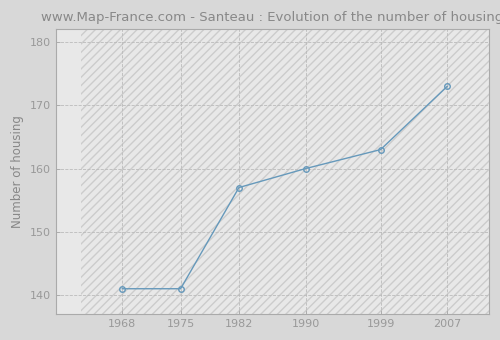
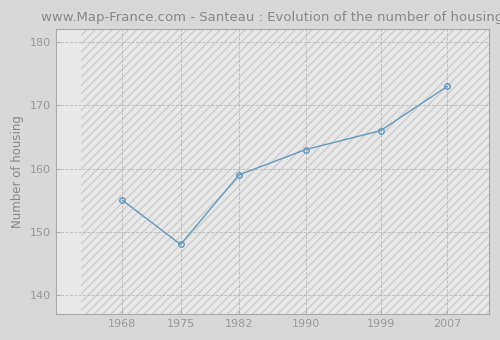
1968: 141 -> 155
1975: 141 -> 148
1982: 157 -> 159
1990: 160 -> 163
1999: 163 -> 166
